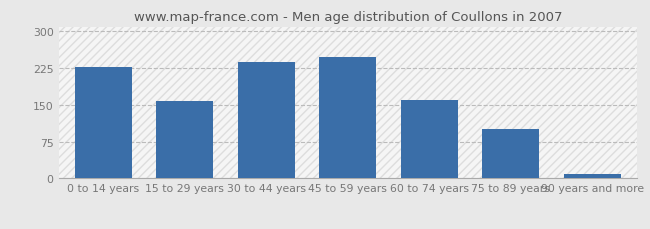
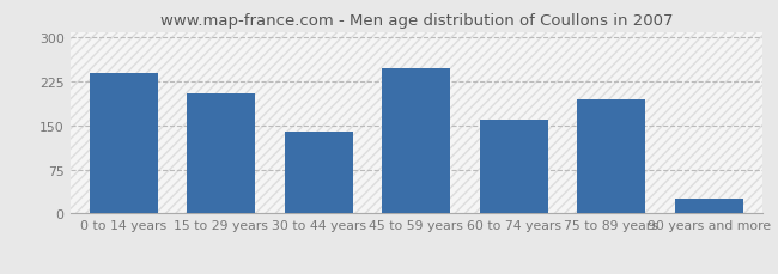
0 to 14 years: 228 -> 240
15 to 29 years: 158 -> 205
30 to 44 years: 238 -> 140
75 to 89 years: 100 -> 195
90 years and more: 8 -> 25
